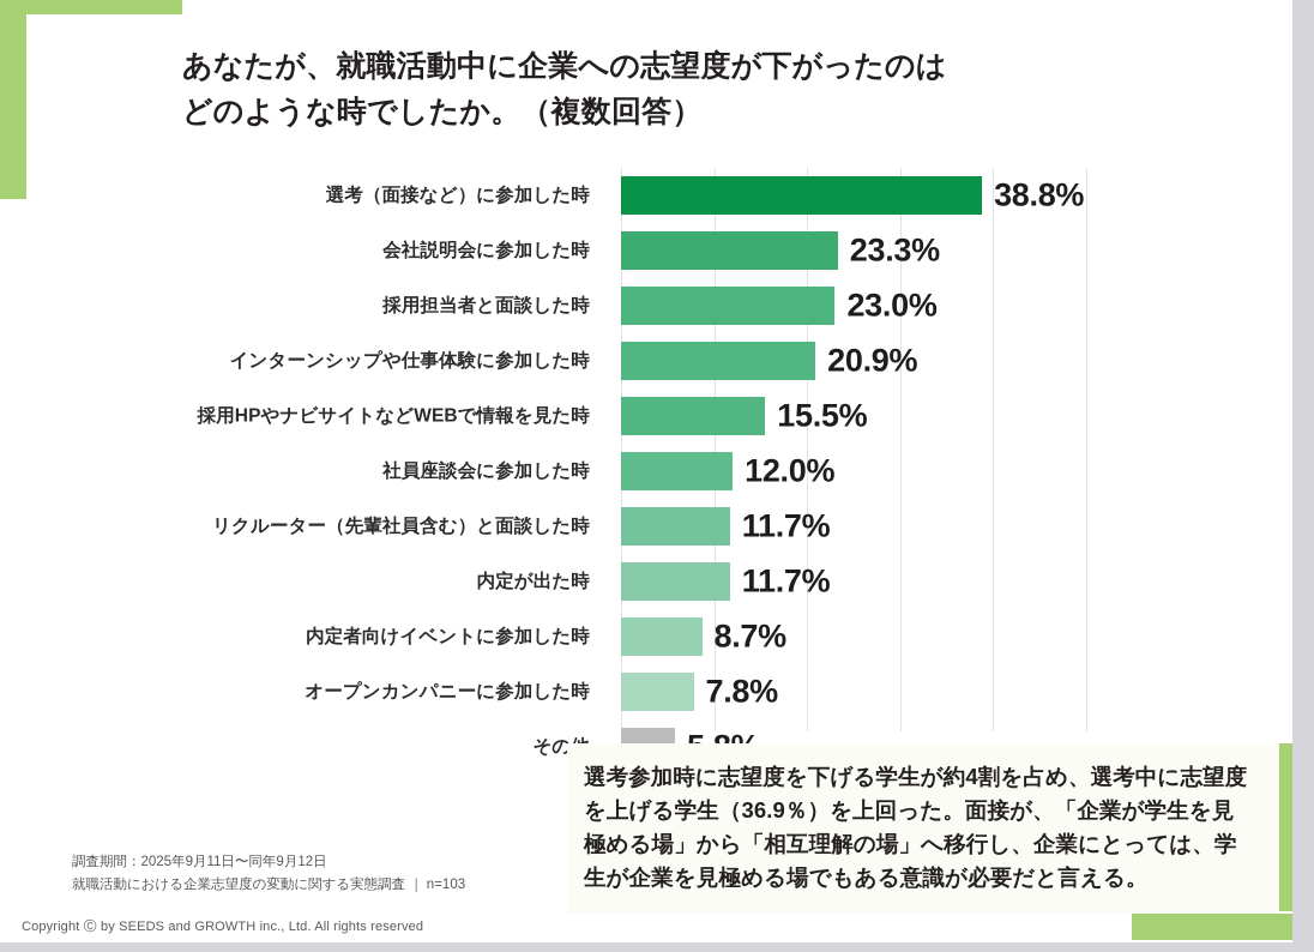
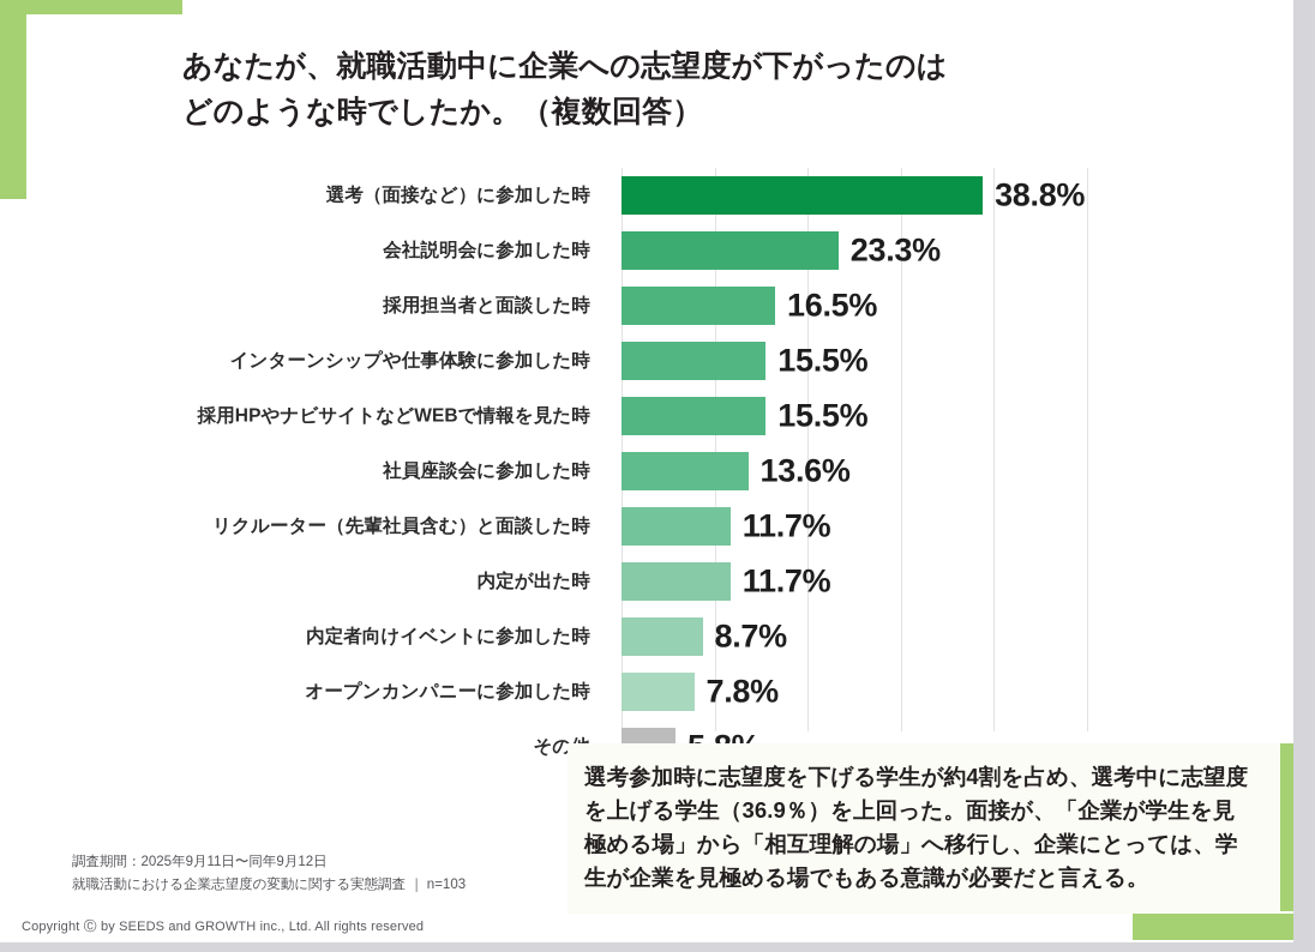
採用担当者と面談した時: 23.0% -> 16.5%
インターンシップや仕事体験に参加した時: 20.9% -> 15.5%
社員座談会に参加した時: 12.0% -> 13.6%
